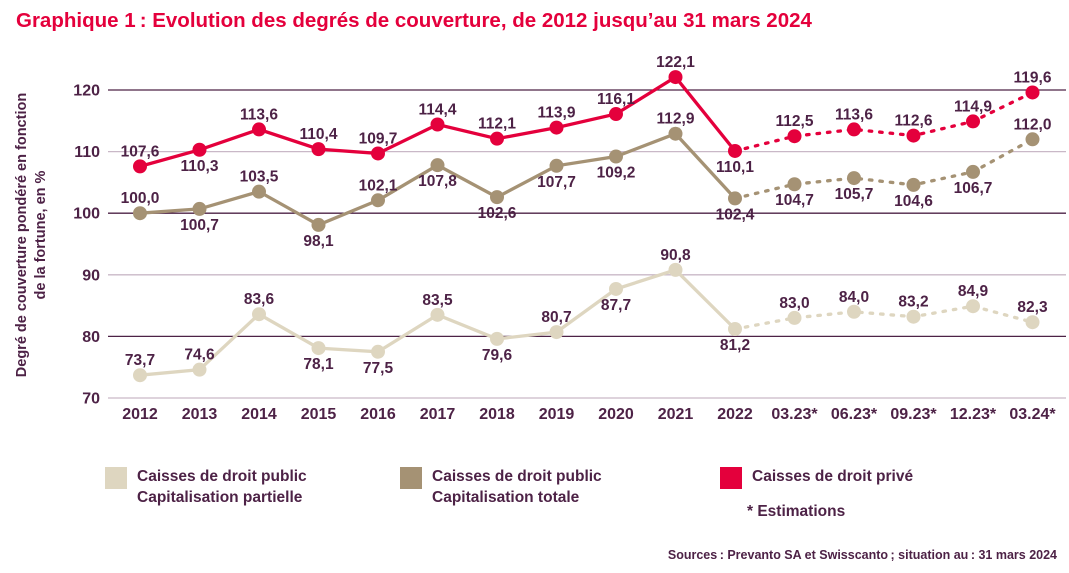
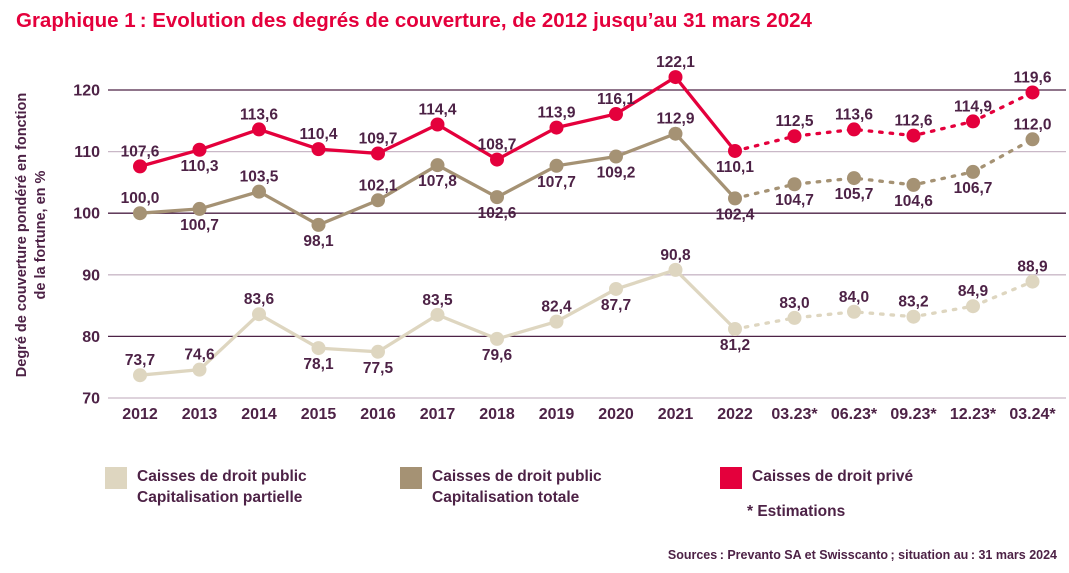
Caisses de droit privé/2018: 112,1 -> 108,7
Caisses de droit public Capitalisation partielle/2019: 80,7 -> 82,4
Caisses de droit public Capitalisation partielle/03.24*: 82,3 -> 88,9
